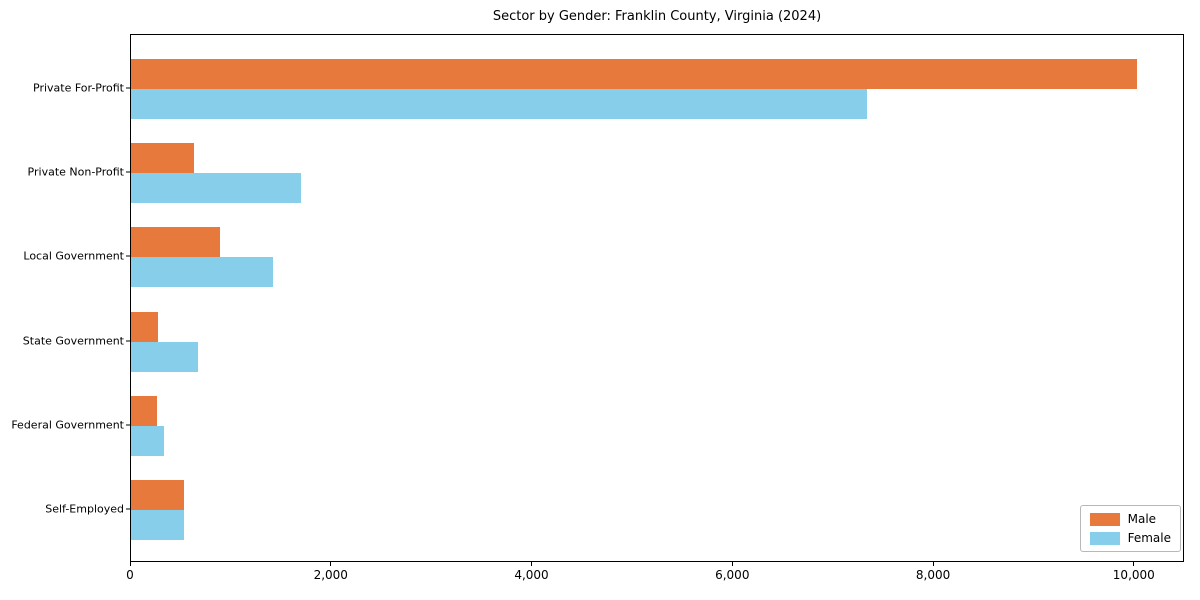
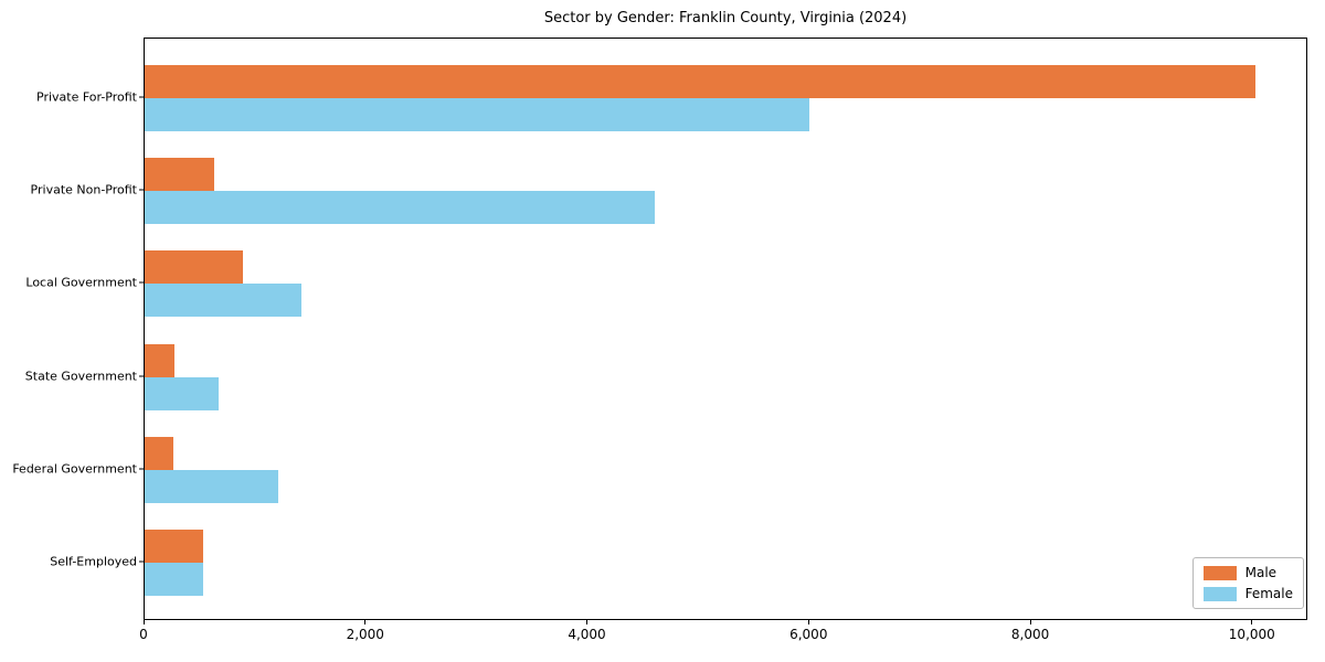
Female/Private For-Profit: 7300 -> 6000
Female/Private Non-Profit: 1700 -> 4600
Female/Federal Government: 300 -> 1200
